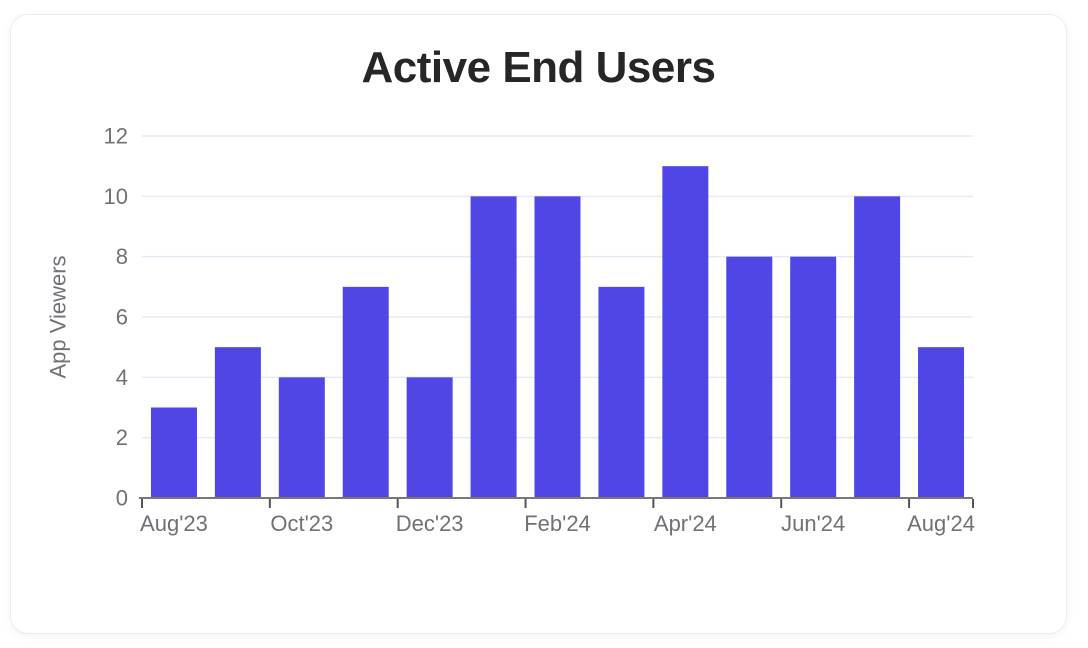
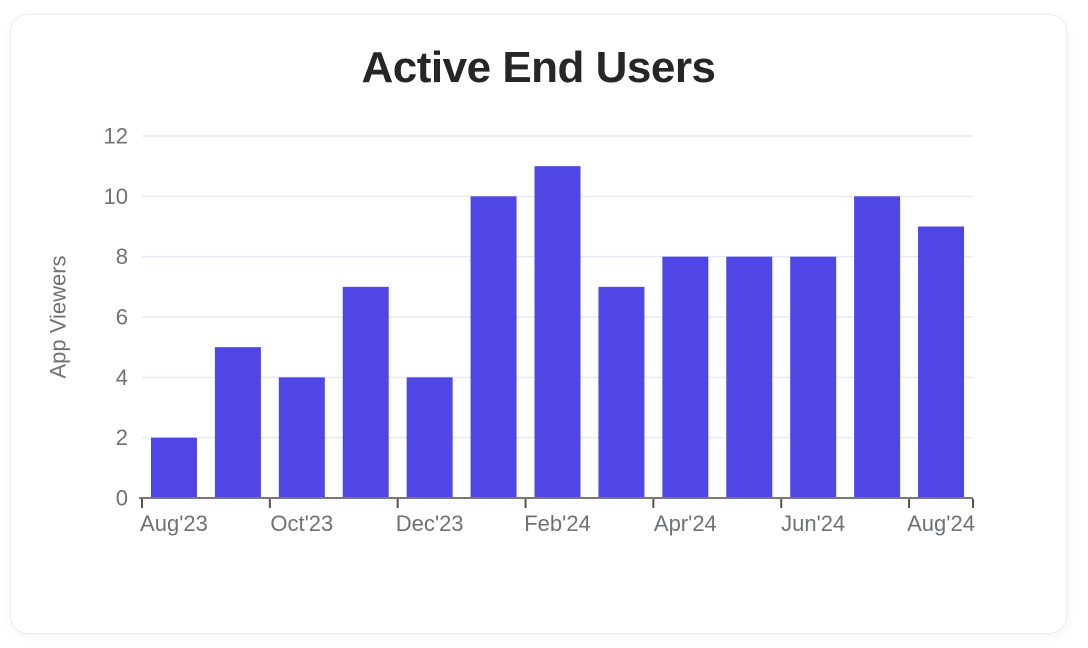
Aug'23: 3 -> 2
Feb'24: 10 -> 11
Apr'24: 11 -> 8
Aug'24: 5 -> 9
